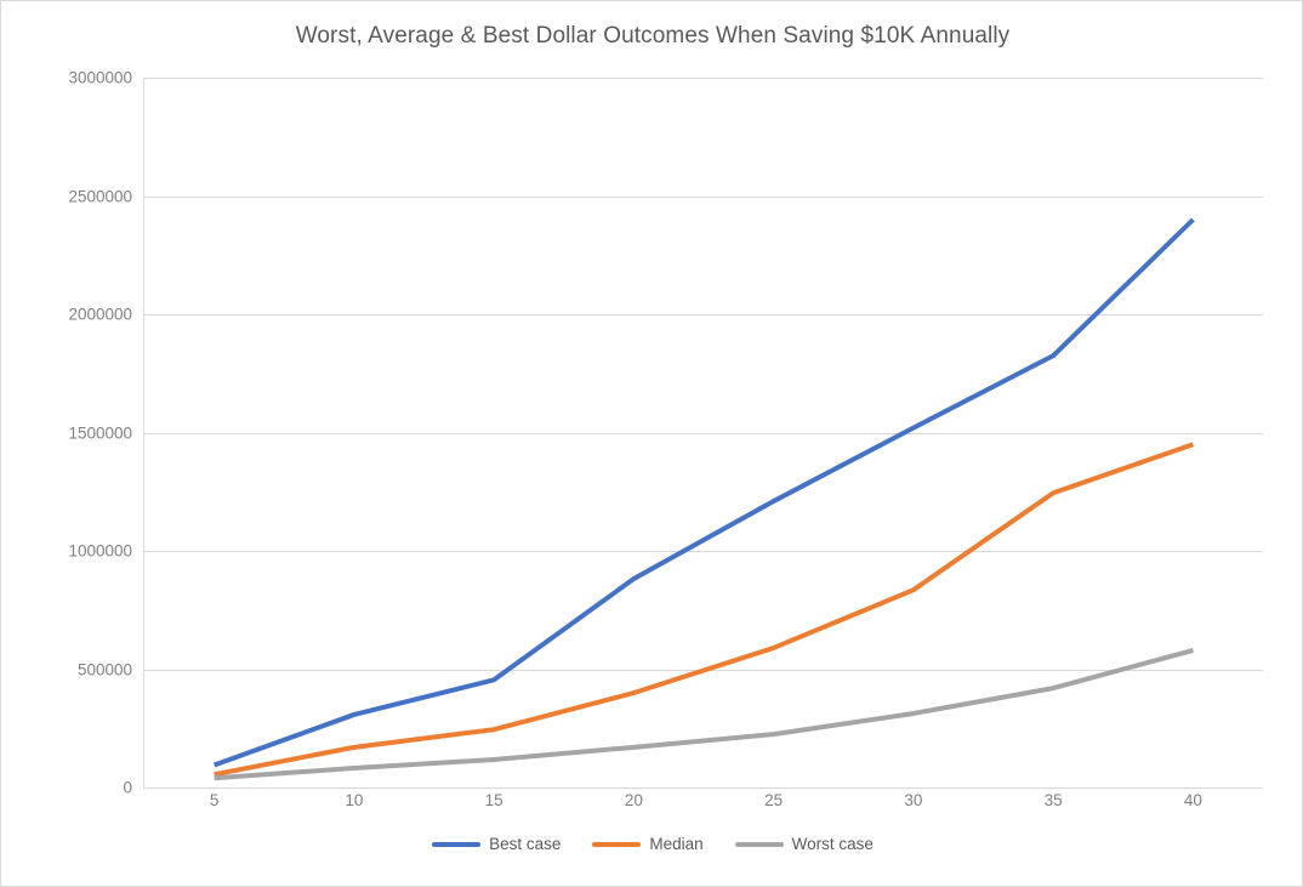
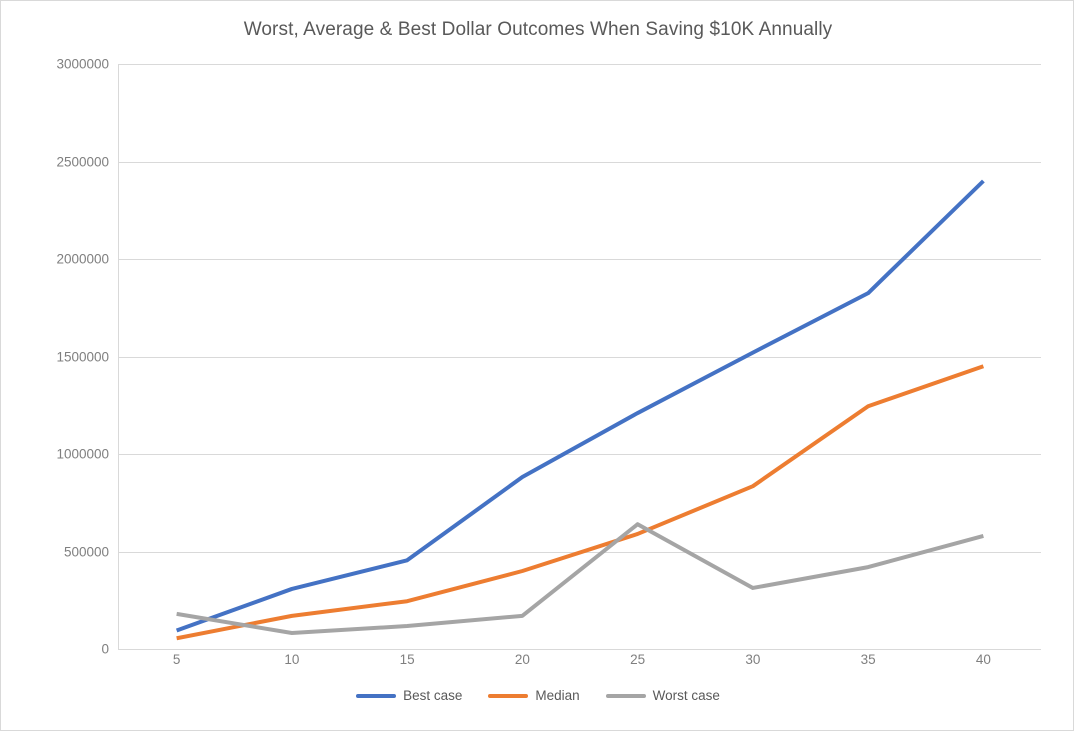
Worst case/5: 40000 -> 180000
Worst case/25: 220000 -> 640000
